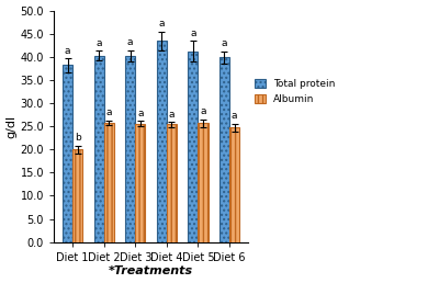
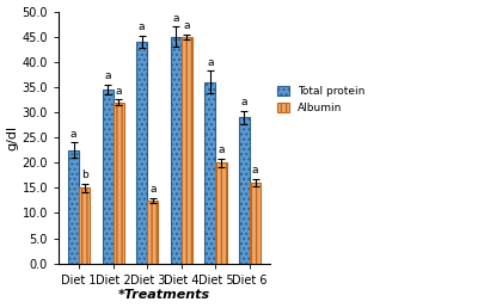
Total protein/Diet 1: 38.2 -> 22.5
Albumin/Diet 1: 20.0 -> 15.0
Total protein/Diet 2: 40.3 -> 34.5
Albumin/Diet 2: 25.8 -> 32.0
Total protein/Diet 3: 40.2 -> 44.0
Albumin/Diet 3: 25.6 -> 12.5
Total protein/Diet 4: 43.4 -> 45.0
Albumin/Diet 4: 25.4 -> 45.0
Total protein/Diet 5: 41.2 -> 36.0
Albumin/Diet 5: 25.7 -> 20.0
Total protein/Diet 6: 39.9 -> 29.0
Albumin/Diet 6: 24.7 -> 16.0
